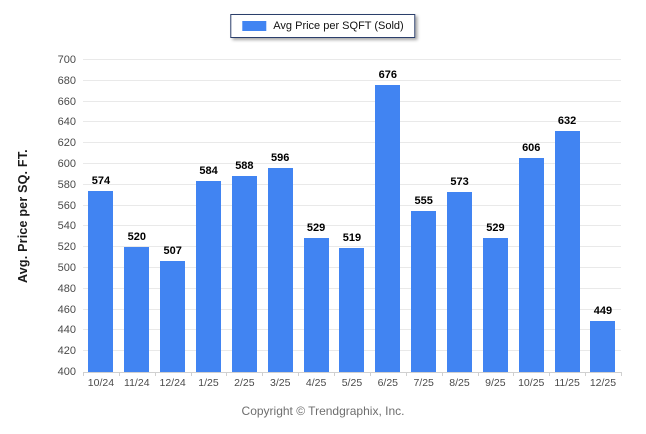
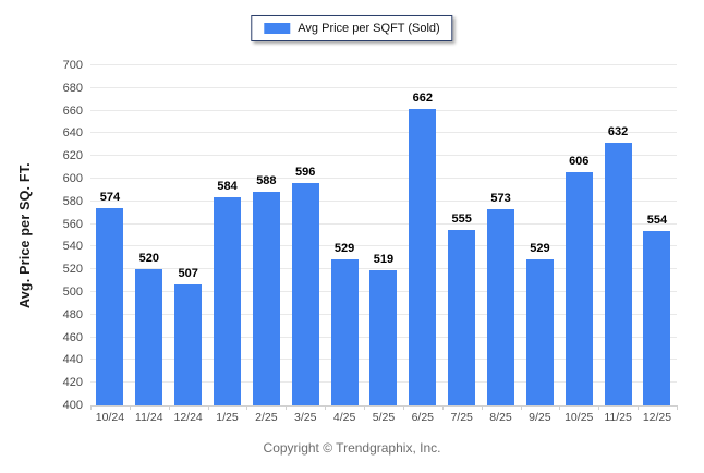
6/25: 676 -> 662
12/25: 449 -> 554
